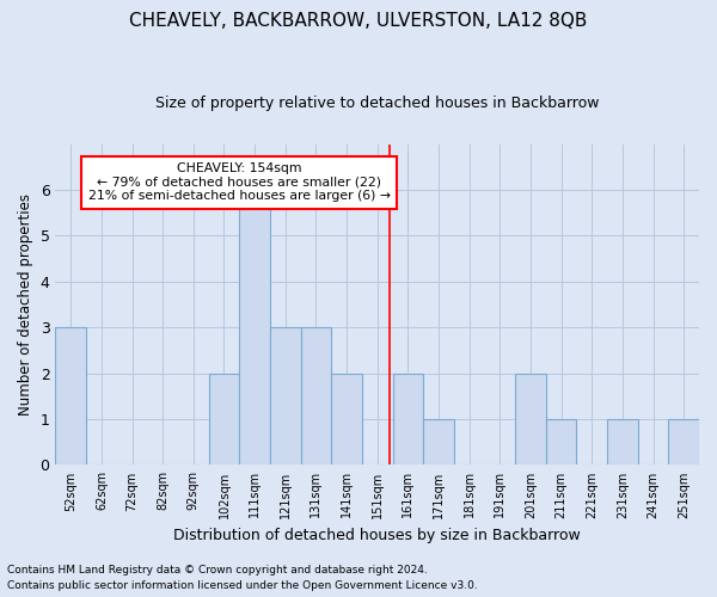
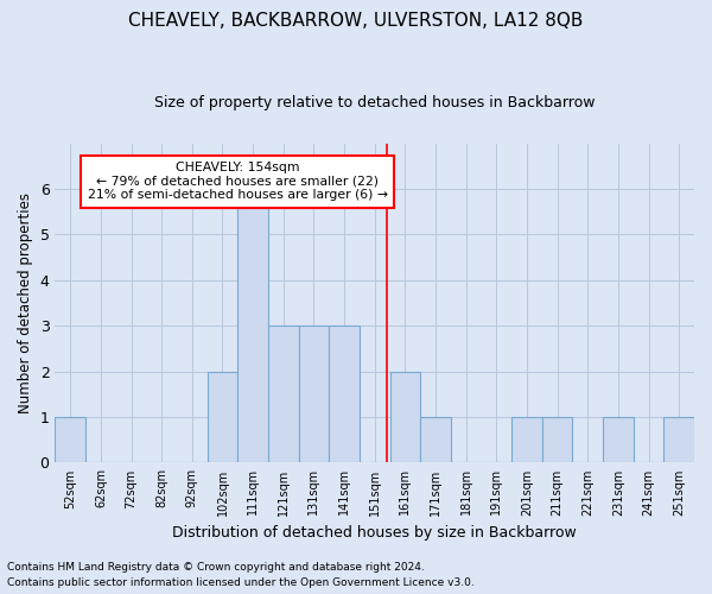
52sqm: 3 -> 1
141sqm: 2 -> 3
201sqm: 2 -> 1
